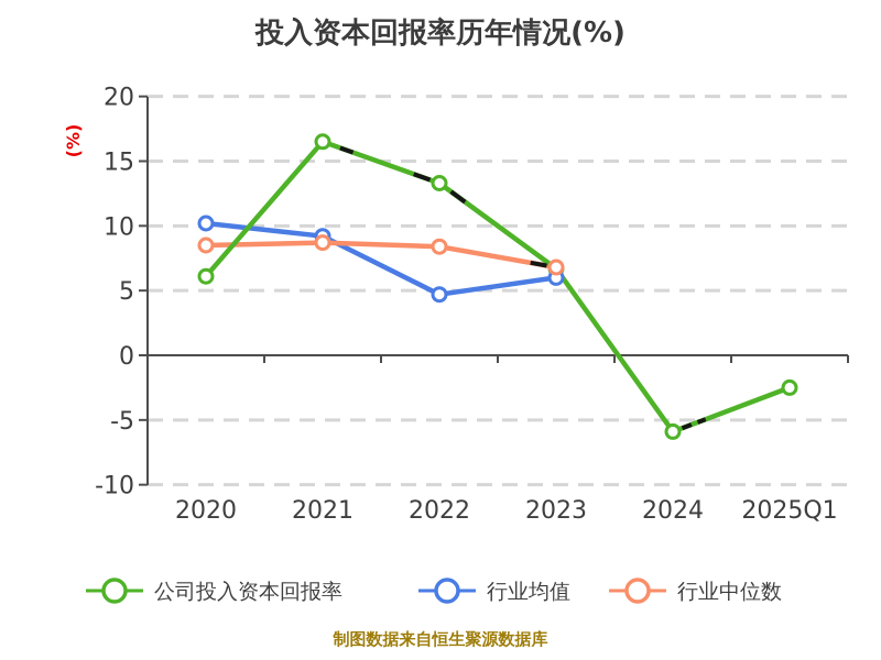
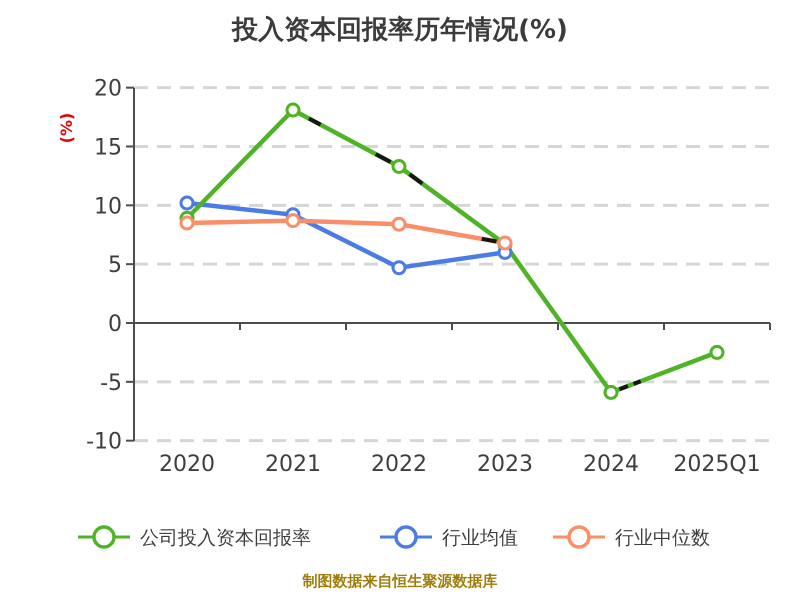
公司投入资本回报率/2020: 6.1 -> 8.9
公司投入资本回报率/2021: 16.5 -> 18.1
